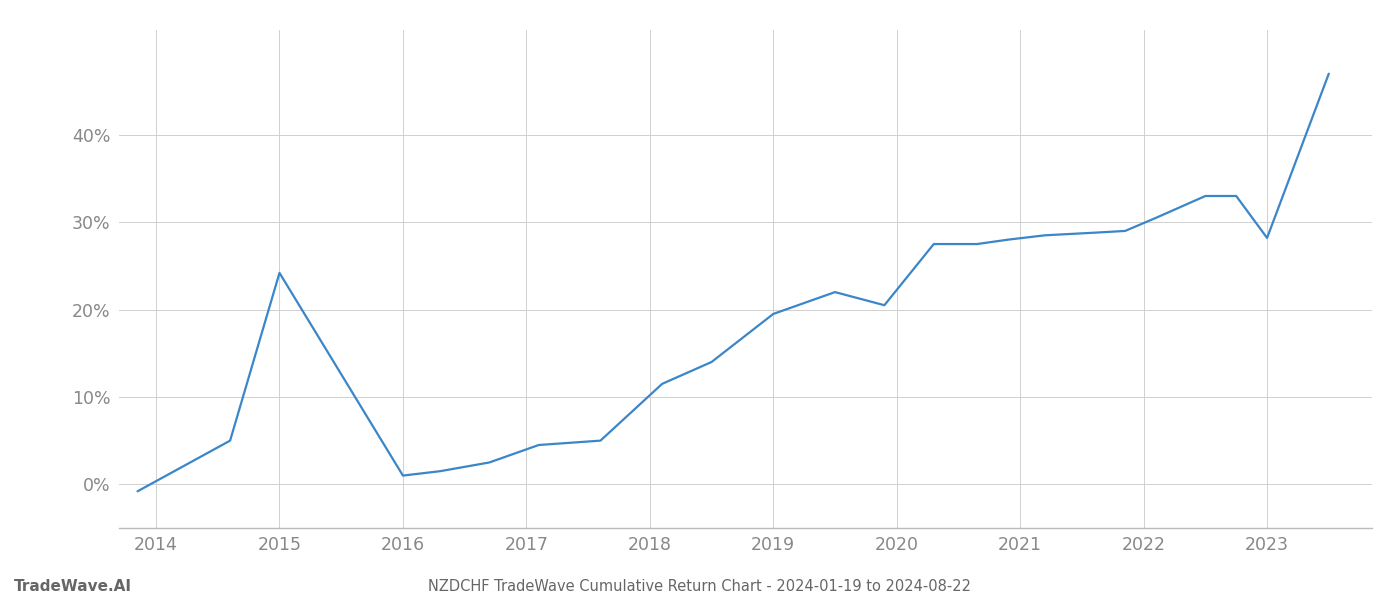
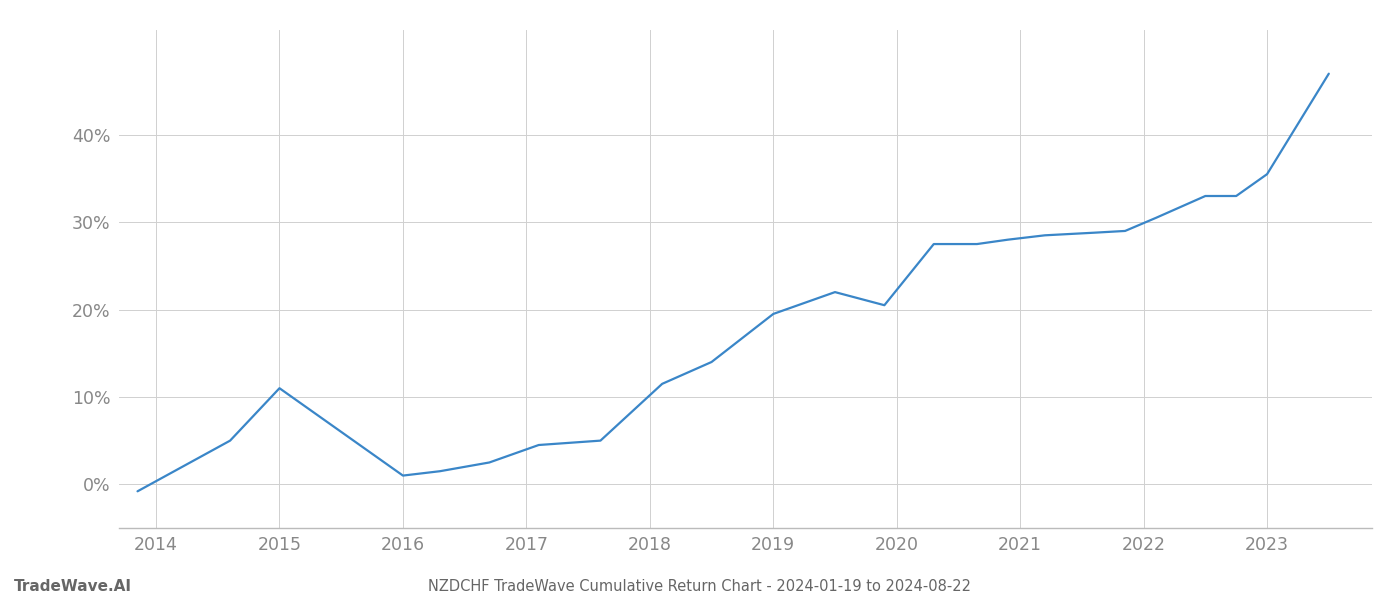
2015: 24.2% -> 11.0%
2023: 28.2% -> 35.5%
